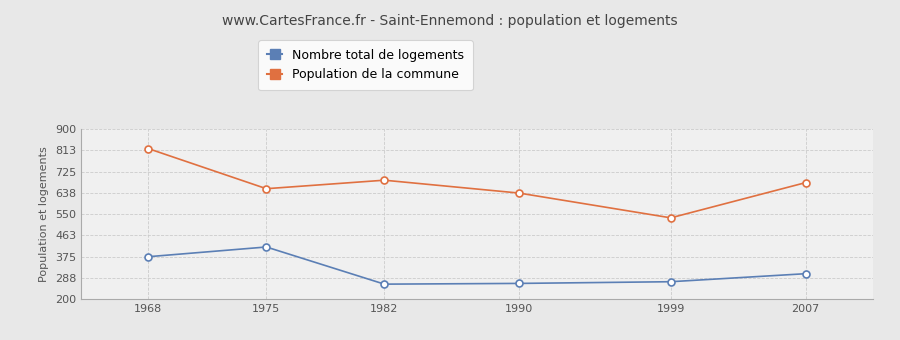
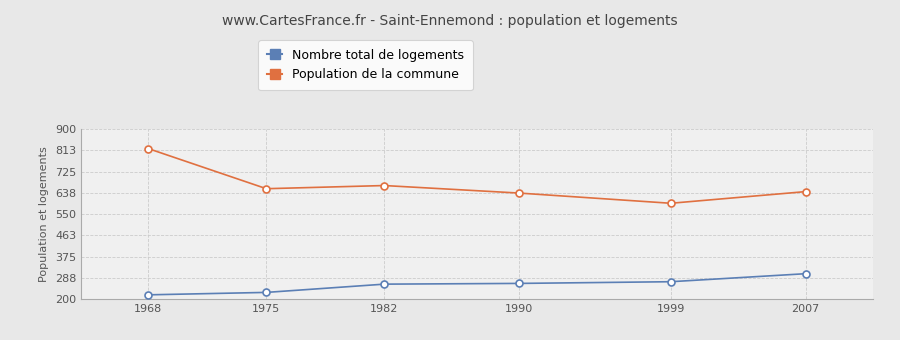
Nombre total de logements/1968: 375 -> 218
Nombre total de logements/1975: 415 -> 228
Population de la commune/1982: 690 -> 668
Population de la commune/1999: 535 -> 595
Population de la commune/2007: 680 -> 643
